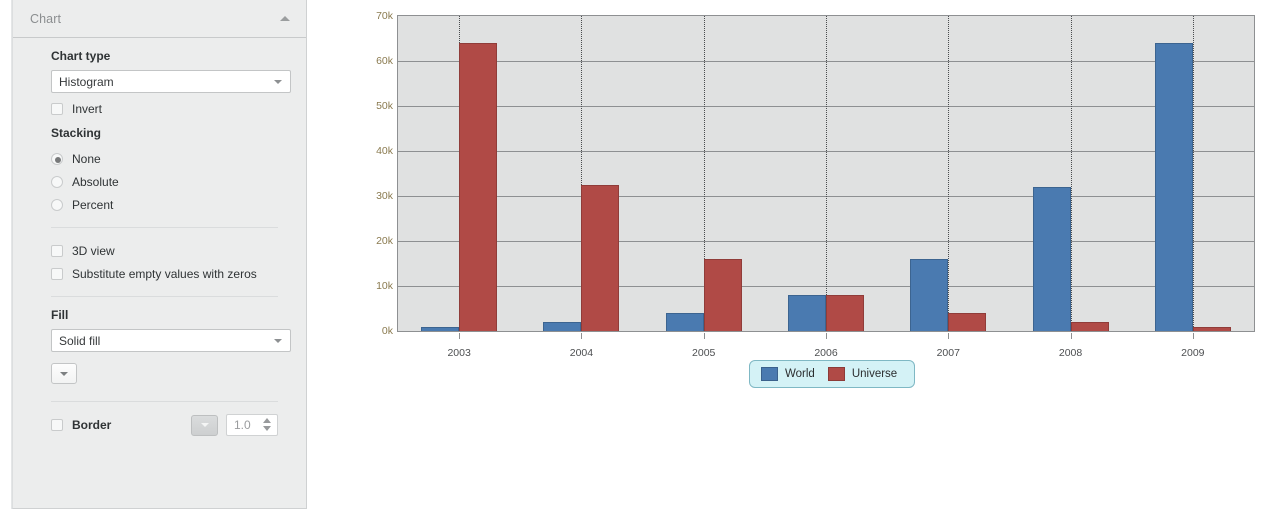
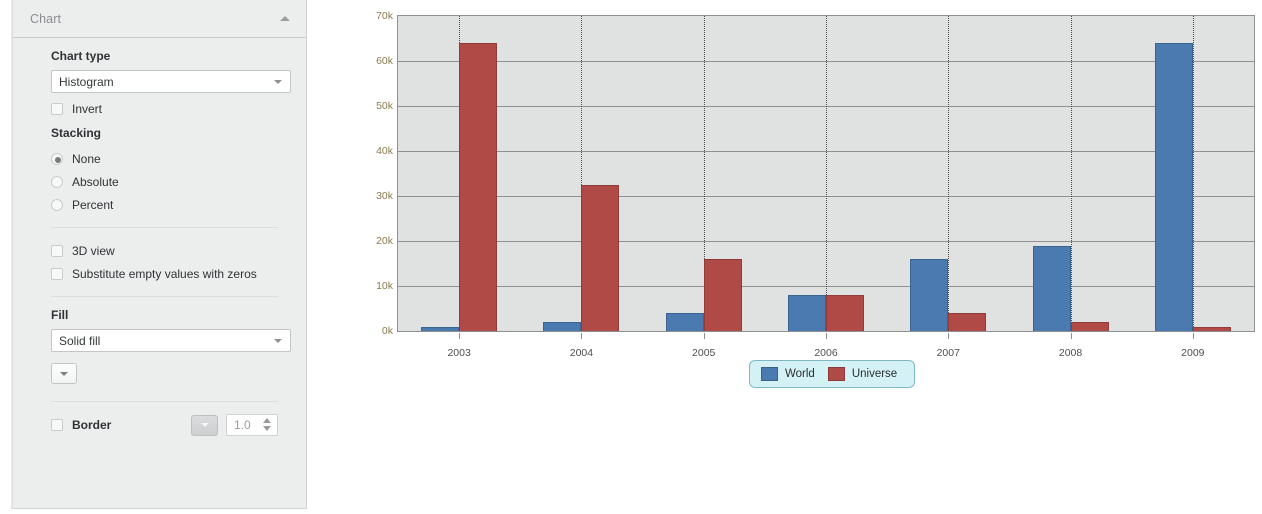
World/2008: 32k -> 19k
